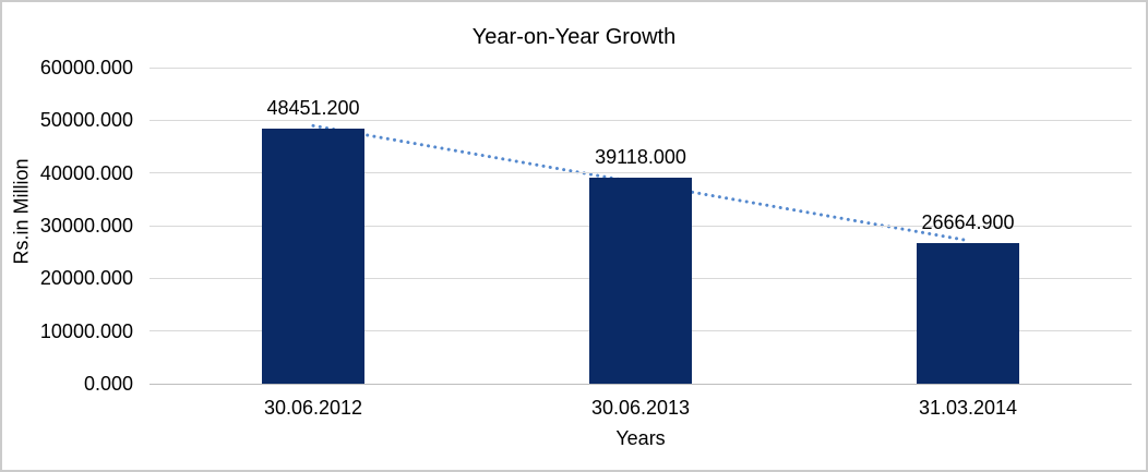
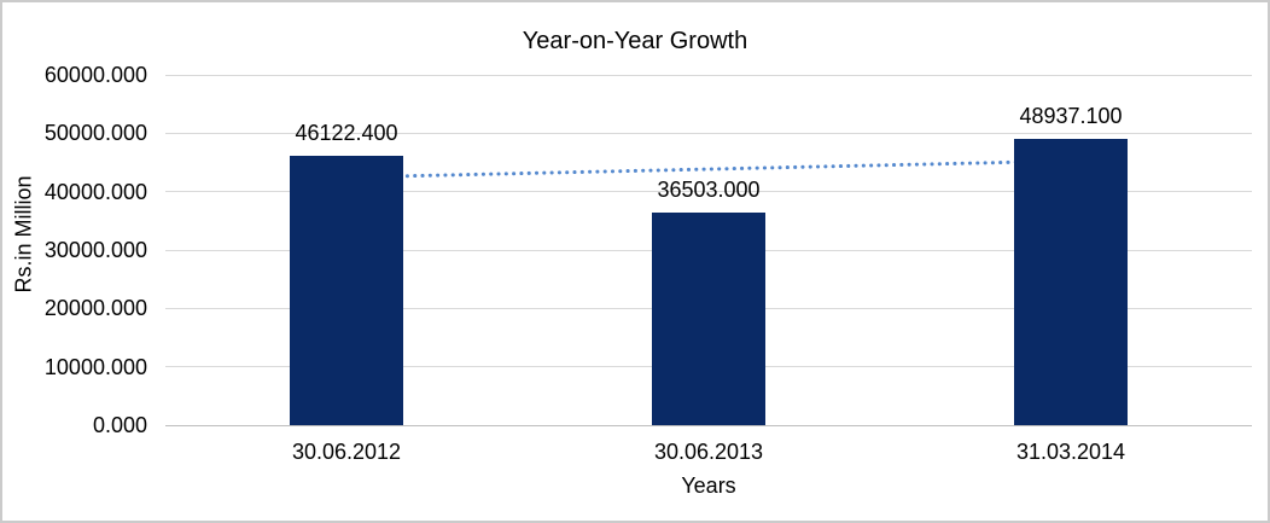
30.06.2012: 48451.200 -> 46122.400
30.06.2013: 39118.000 -> 36503.000
31.03.2014: 26664.900 -> 48937.100
